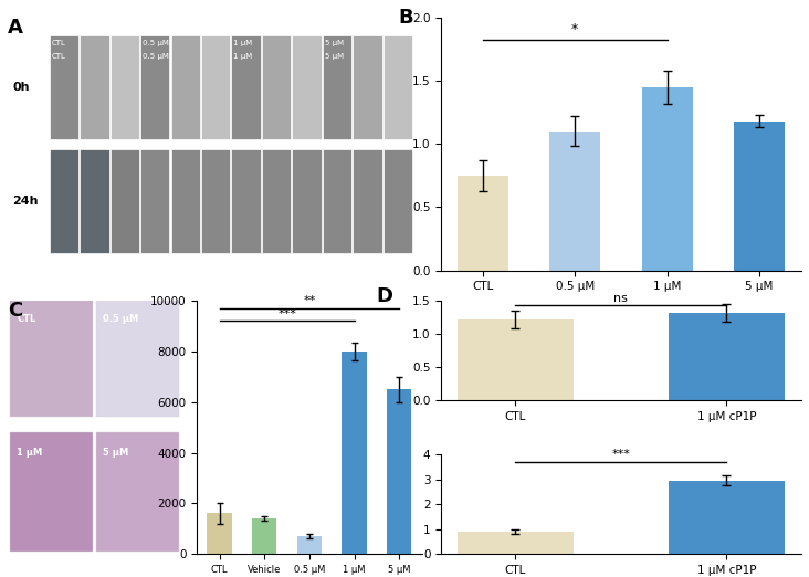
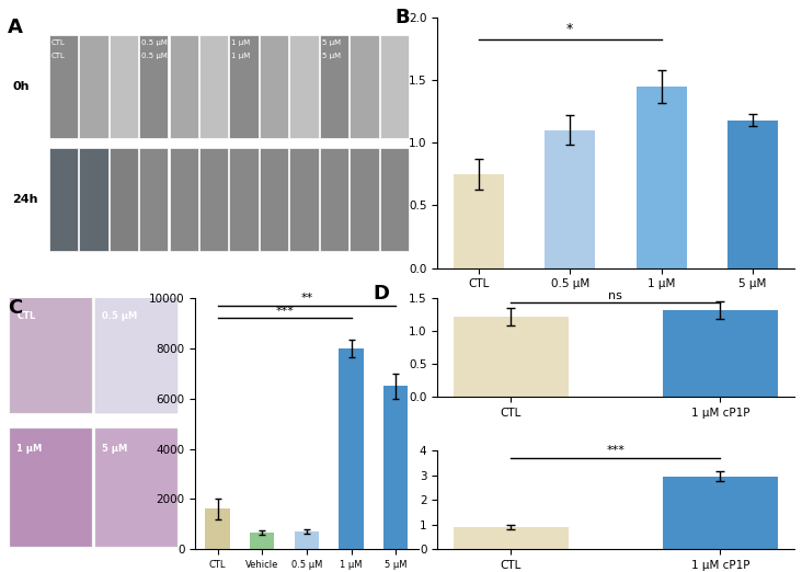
Vehicle: 1400 -> 650
